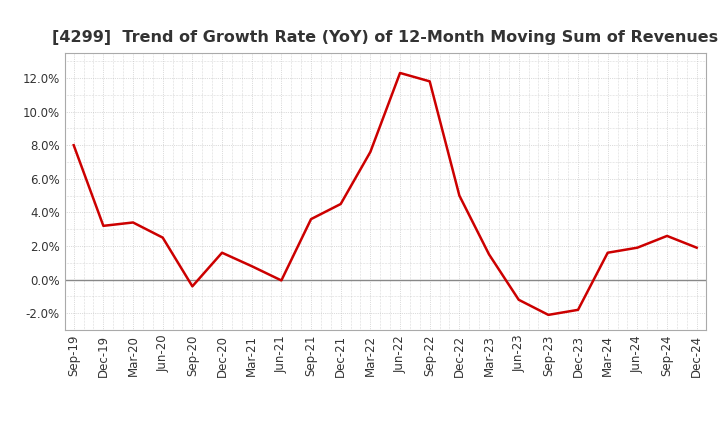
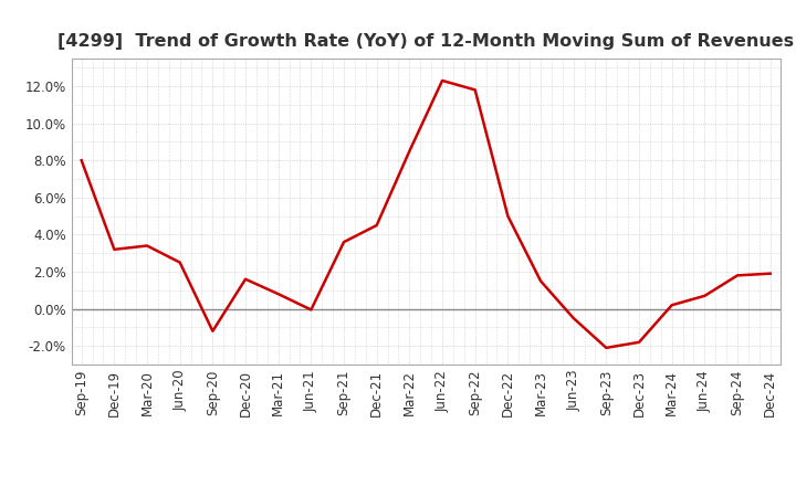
Sep-20: -0.4% -> -1.2%
Mar-22: 7.6% -> 8.5%
Jun-23: -1.2% -> -0.5%
Mar-24: 1.6% -> 0.2%
Jun-24: 1.9% -> 0.7%
Sep-24: 2.6% -> 1.8%
